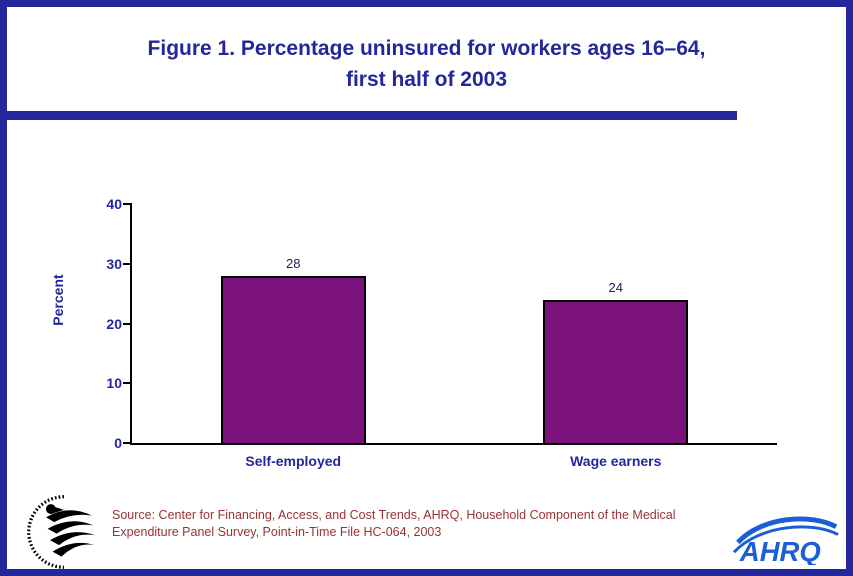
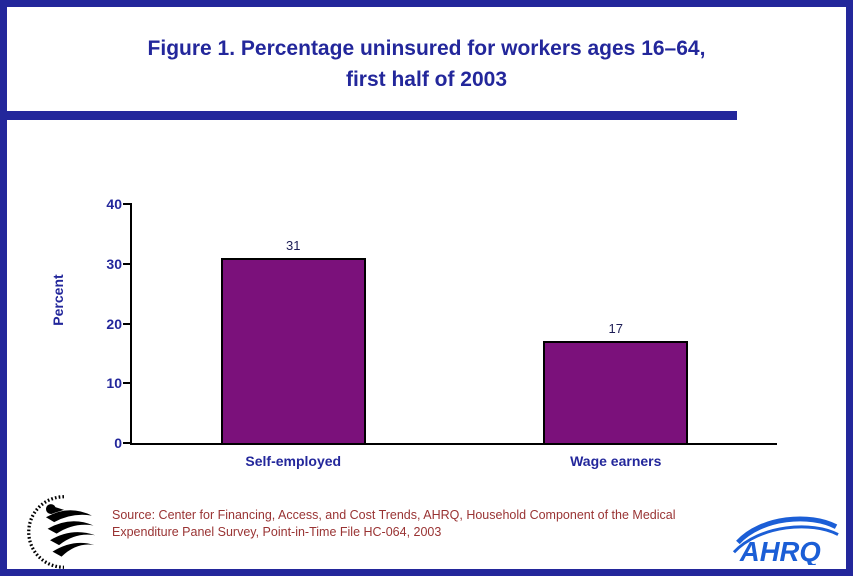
Self-employed: 28 -> 31
Wage earners: 24 -> 17
